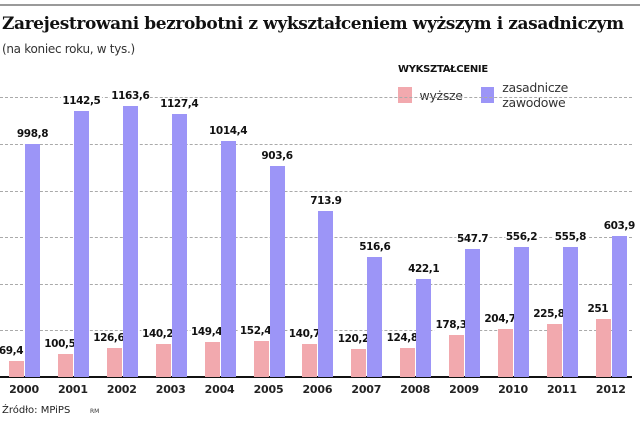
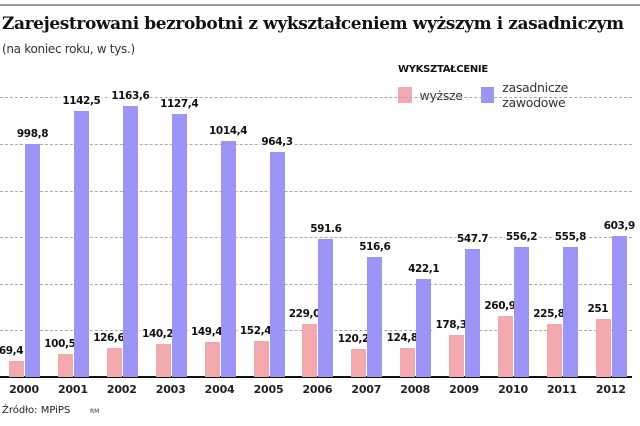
zasadnicze zawodowe/2005: 903,6 -> 964,3
wyższe/2006: 140,7 -> 229,0
zasadnicze zawodowe/2006: 713.9 -> 591.6
wyższe/2010: 204,7 -> 260,9
